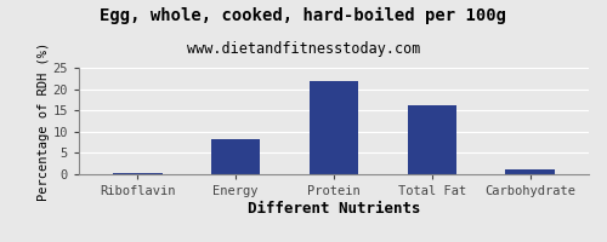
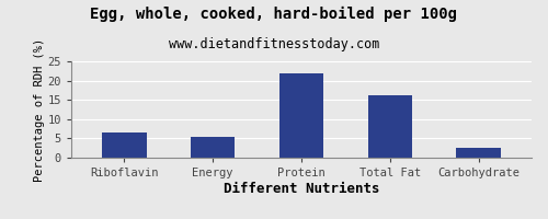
Riboflavin: 0.3 -> 6.5
Energy: 8.1 -> 5.5
Carbohydrate: 1.0 -> 2.5
